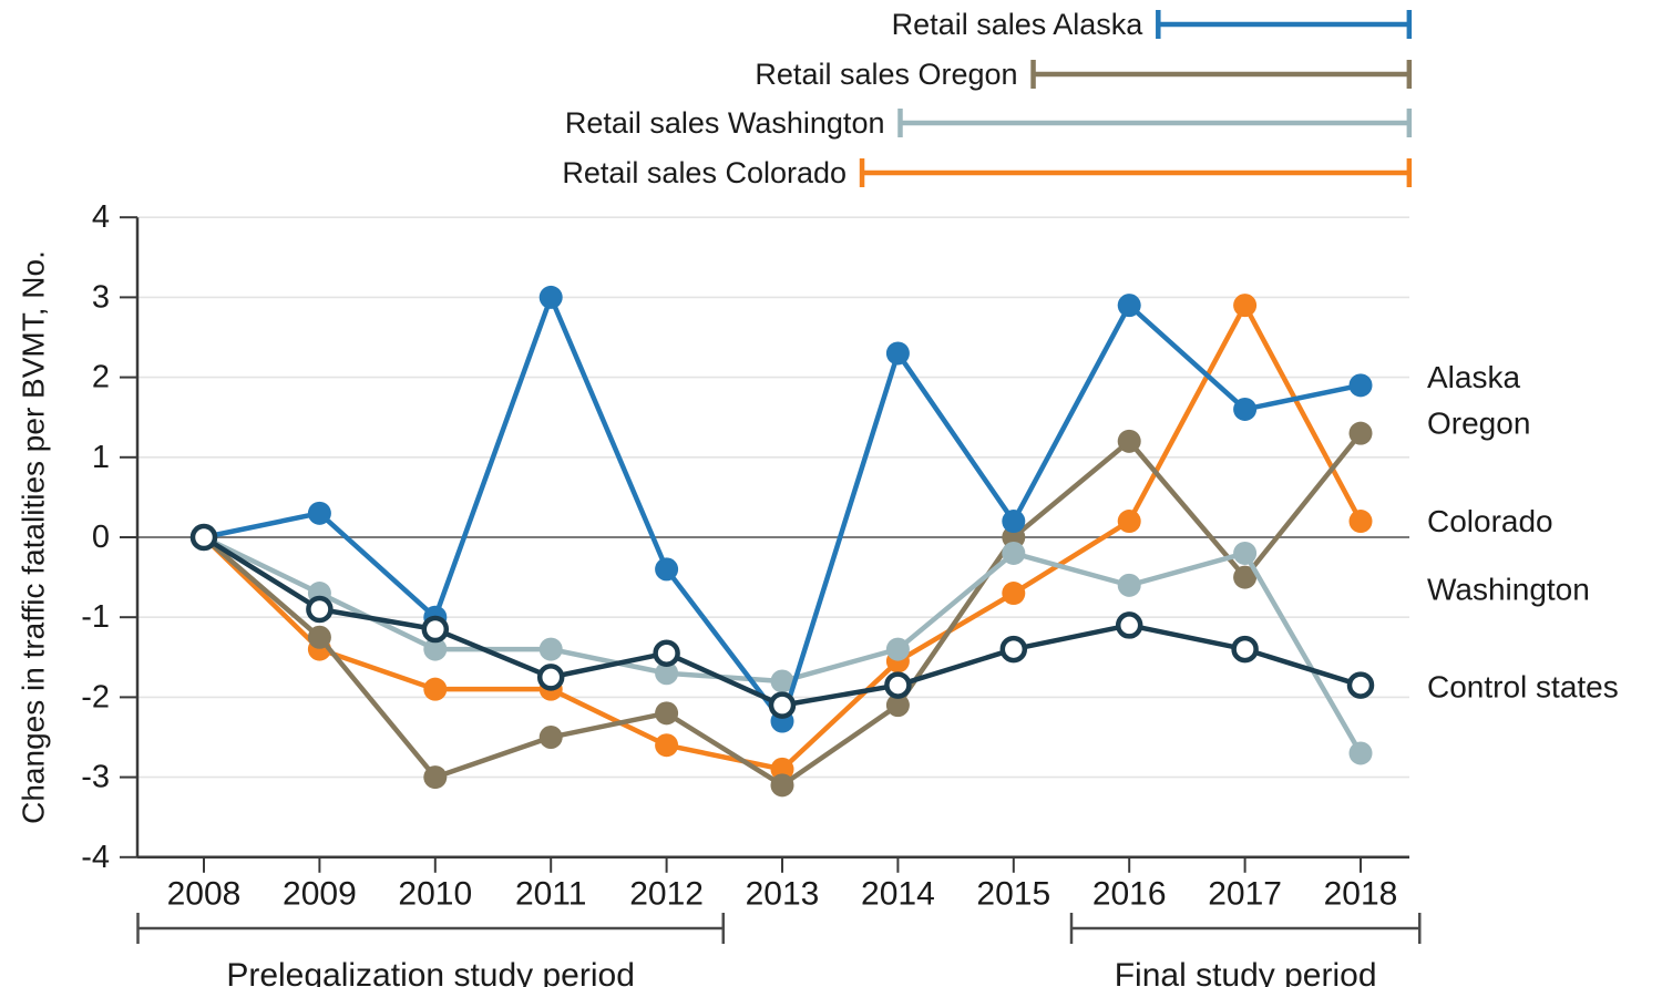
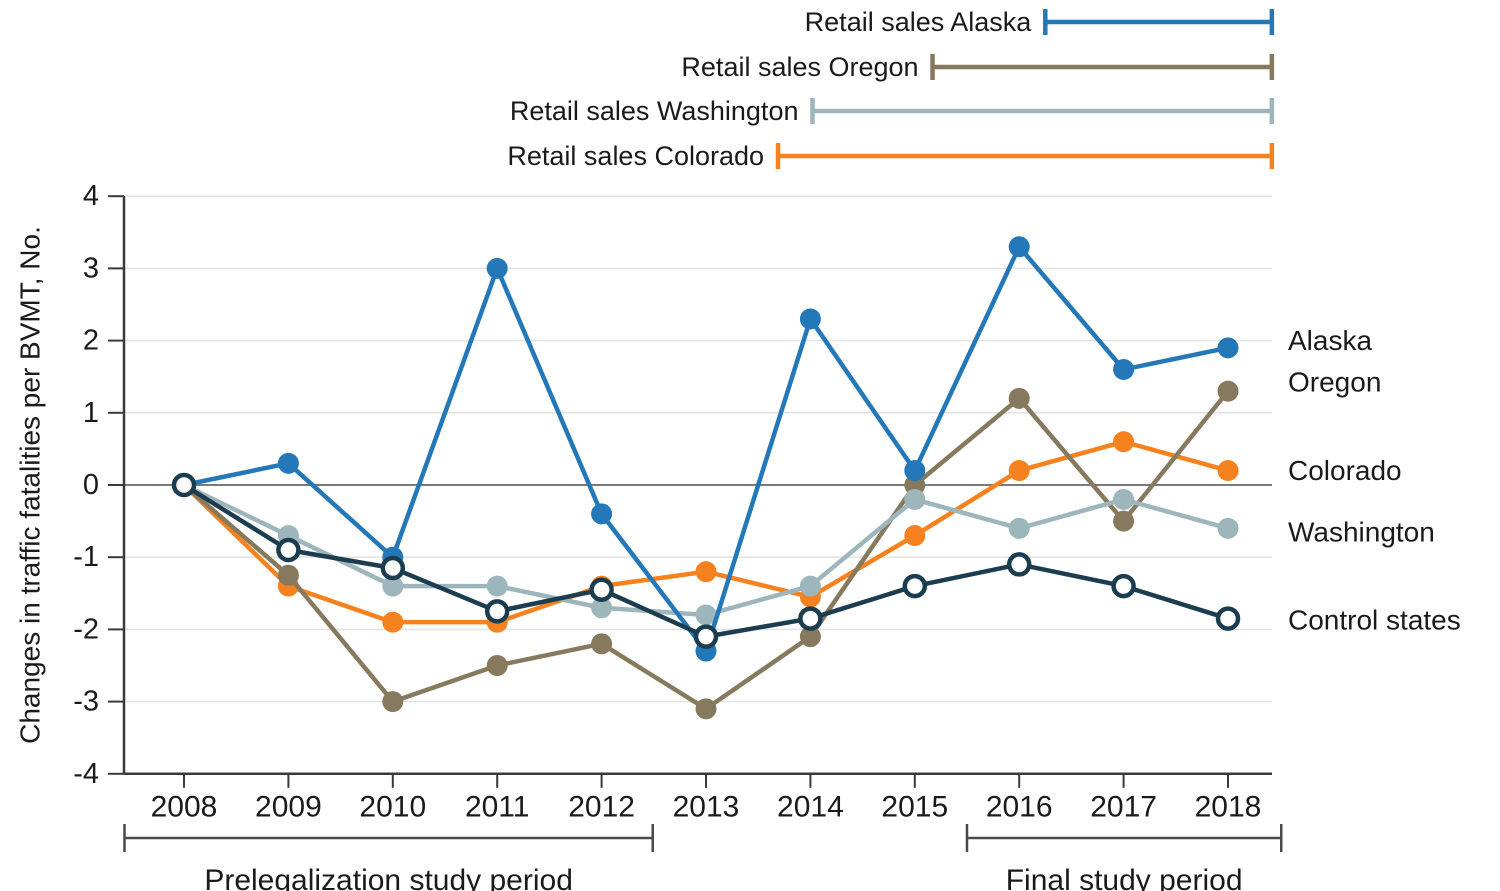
Colorado/2012: -2.6 -> -1.4
Colorado/2013: -2.9 -> -1.2
Alaska/2016: 2.9 -> 3.3
Colorado/2017: 2.9 -> 0.6
Washington/2018: -2.7 -> -0.6
